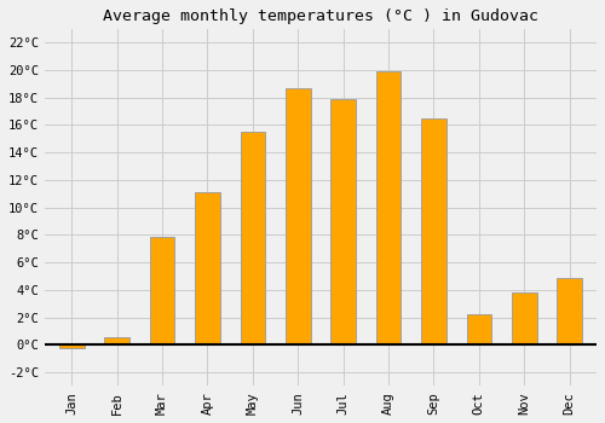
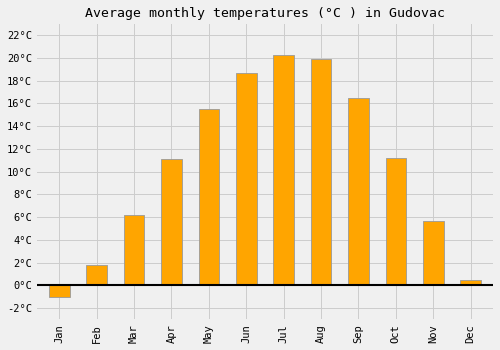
Jan: -0.2°C -> -1.0°C
Feb: 0.6°C -> 1.8°C
Mar: 7.9°C -> 6.2°C
Jul: 17.9°C -> 20.3°C
Oct: 2.2°C -> 11.2°C
Nov: 3.8°C -> 5.7°C
Dec: 4.9°C -> 0.5°C
